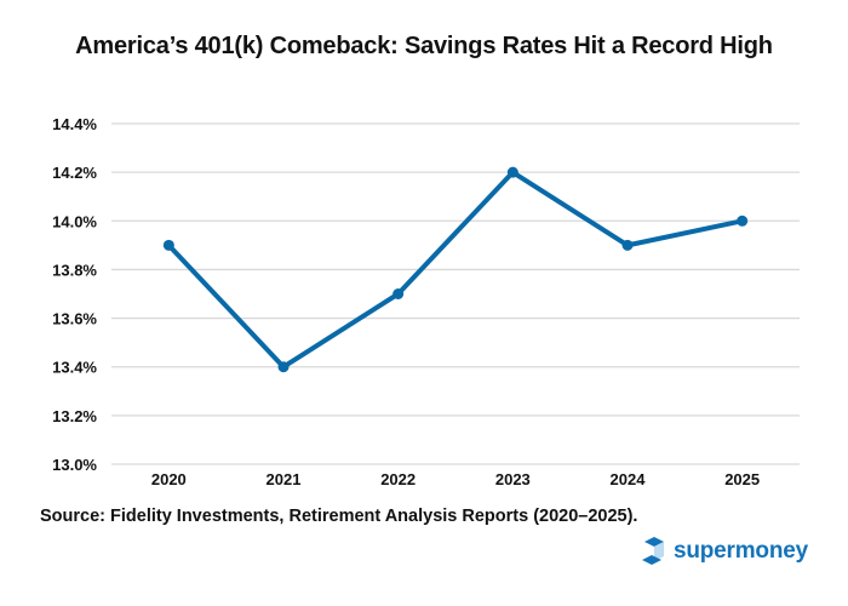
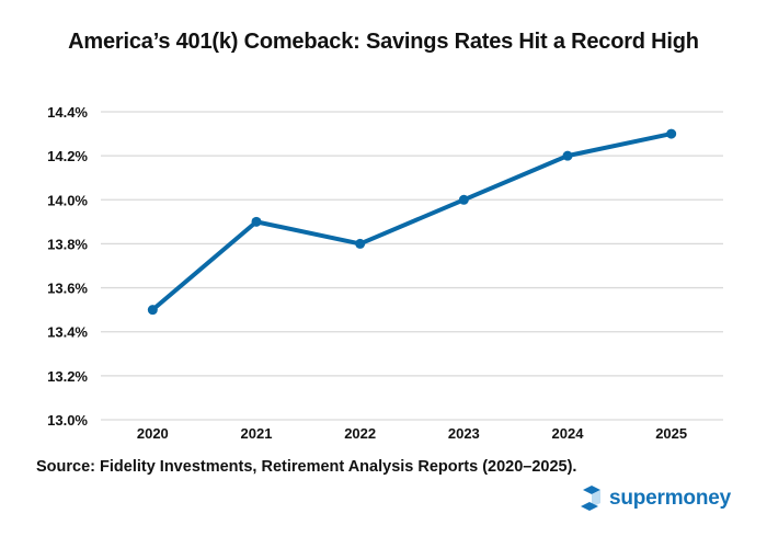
2020: 13.9% -> 13.5%
2021: 13.4% -> 13.9%
2022: 13.7% -> 13.8%
2023: 14.2% -> 14.0%
2024: 13.9% -> 14.2%
2025: 14.0% -> 14.3%
